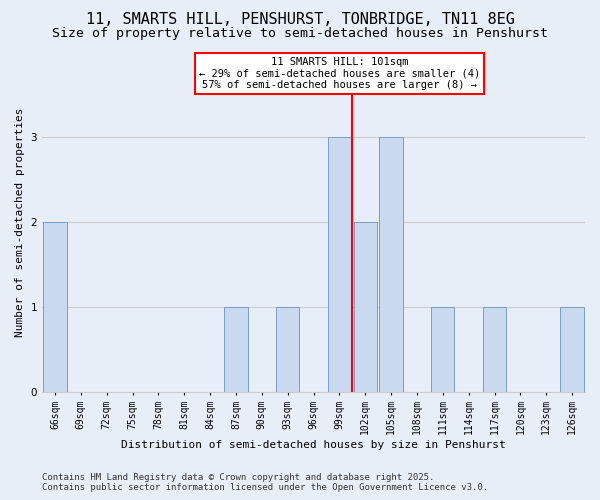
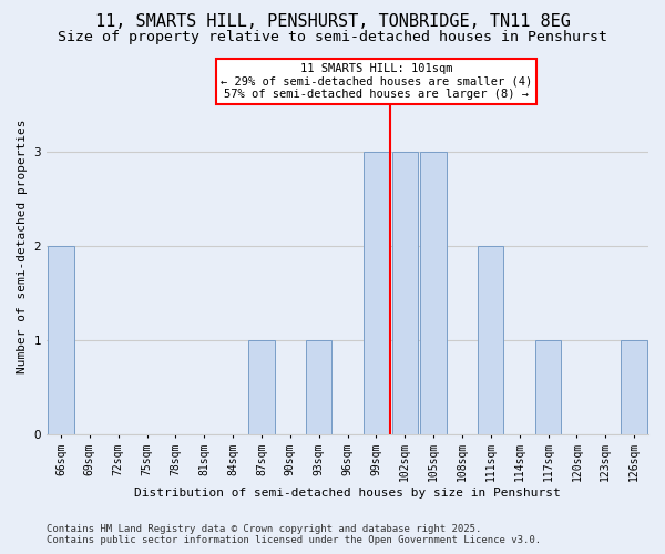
102sqm: 2 -> 3
111sqm: 1 -> 2
